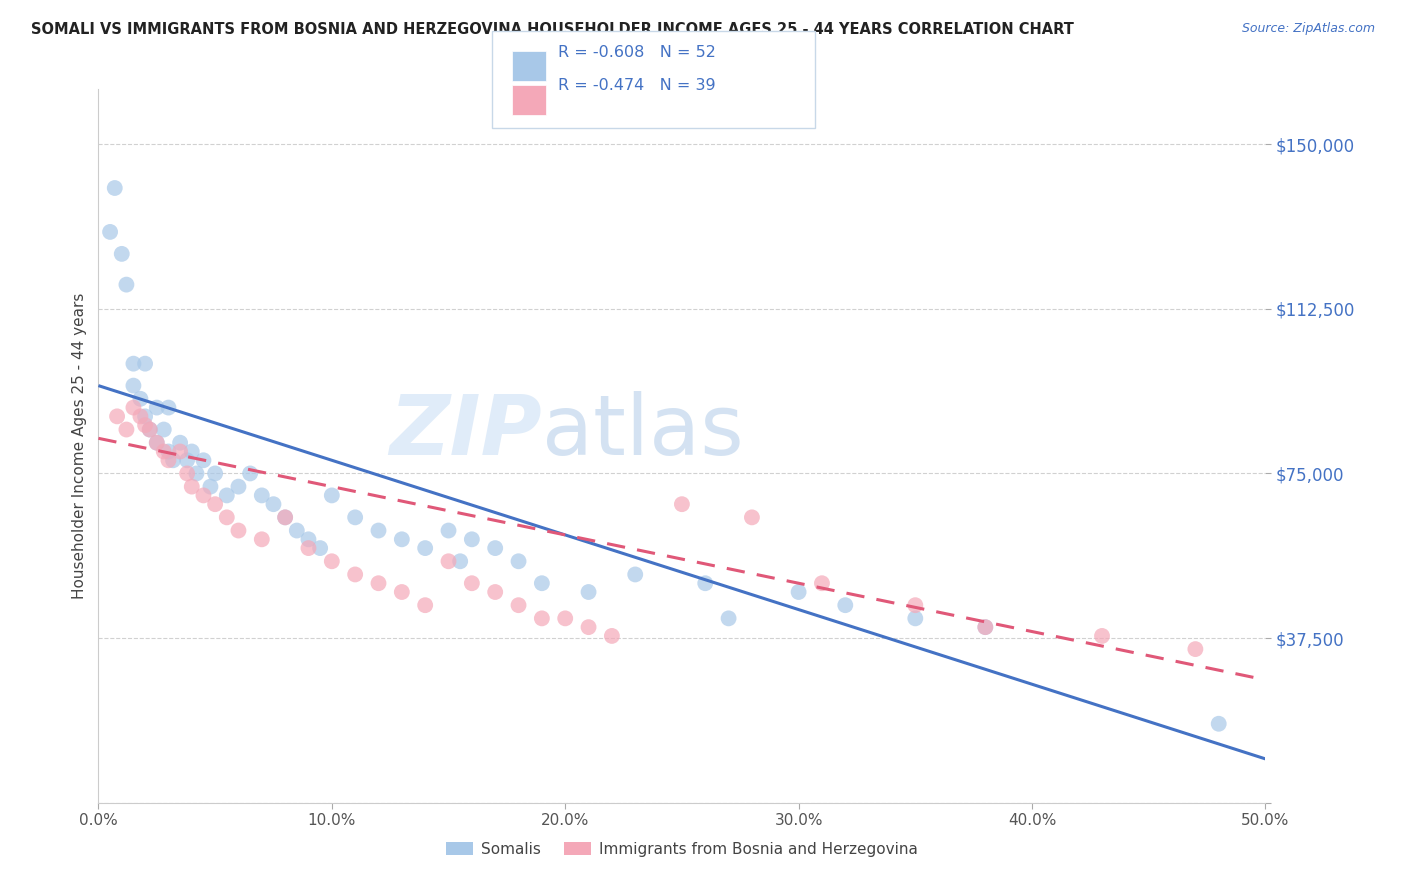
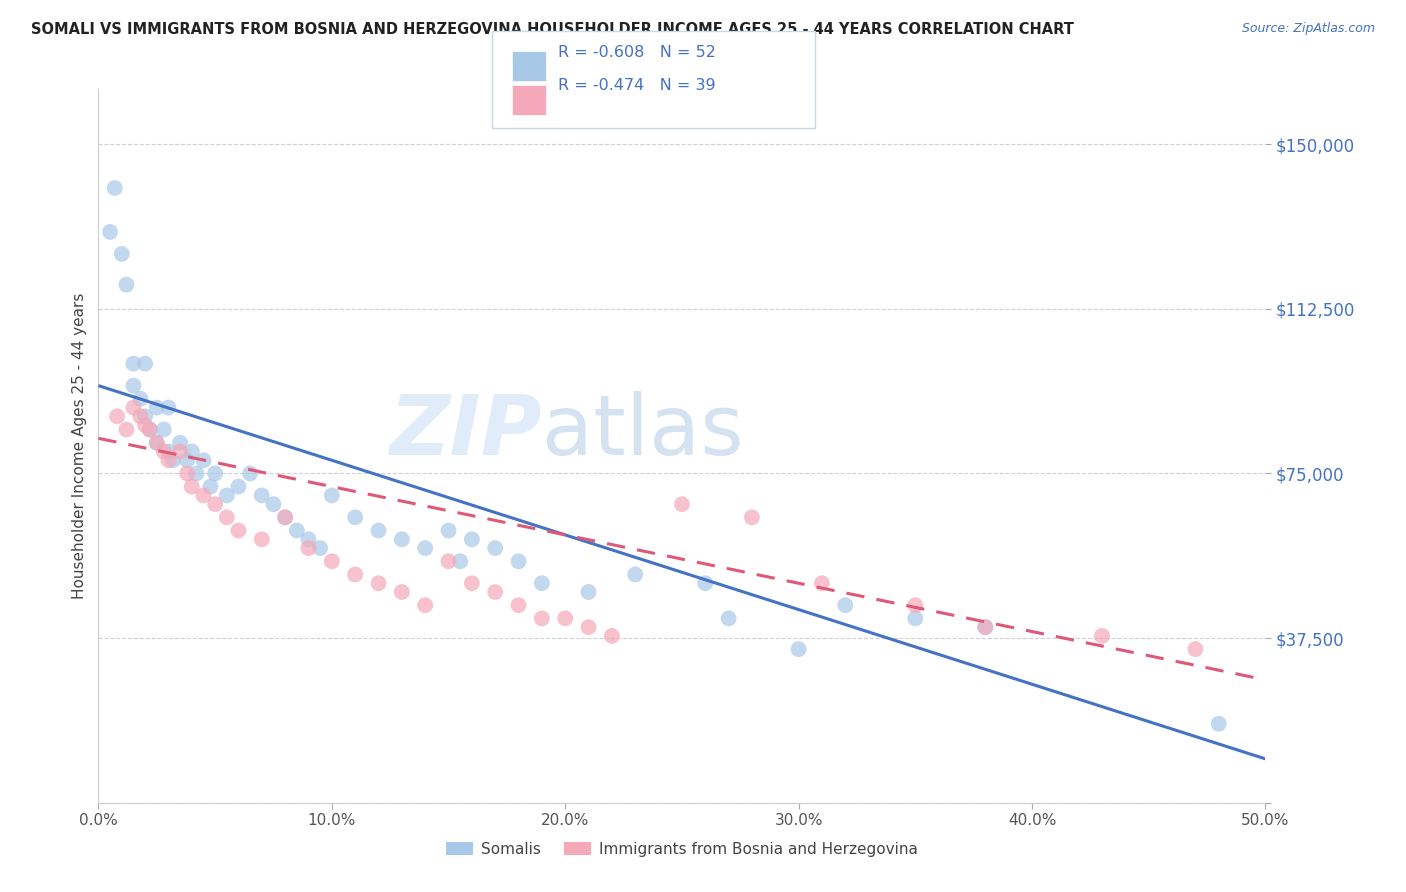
Somalis/30.0%: $48,000 -> $35,000
